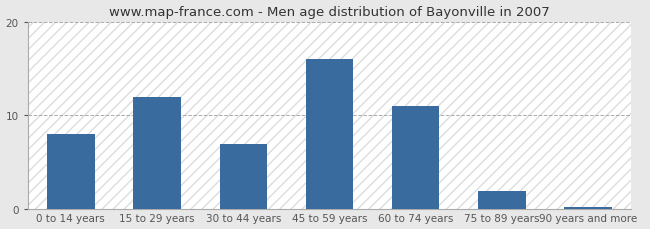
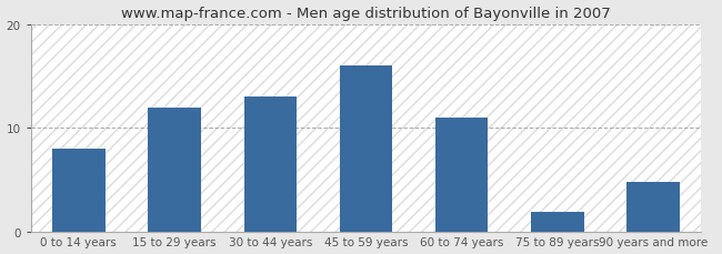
30 to 44 years: 7.0 -> 13.0
90 years and more: 0.2 -> 4.8
